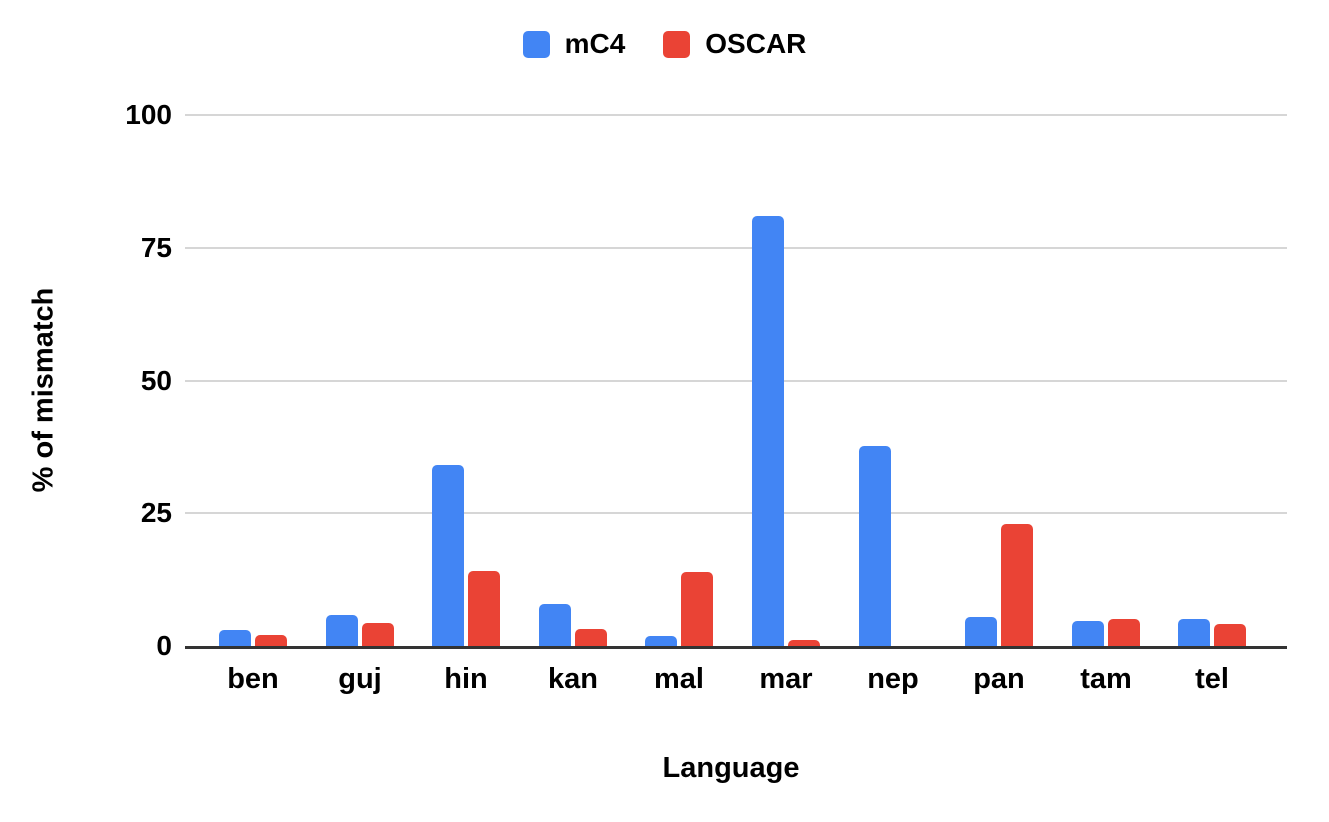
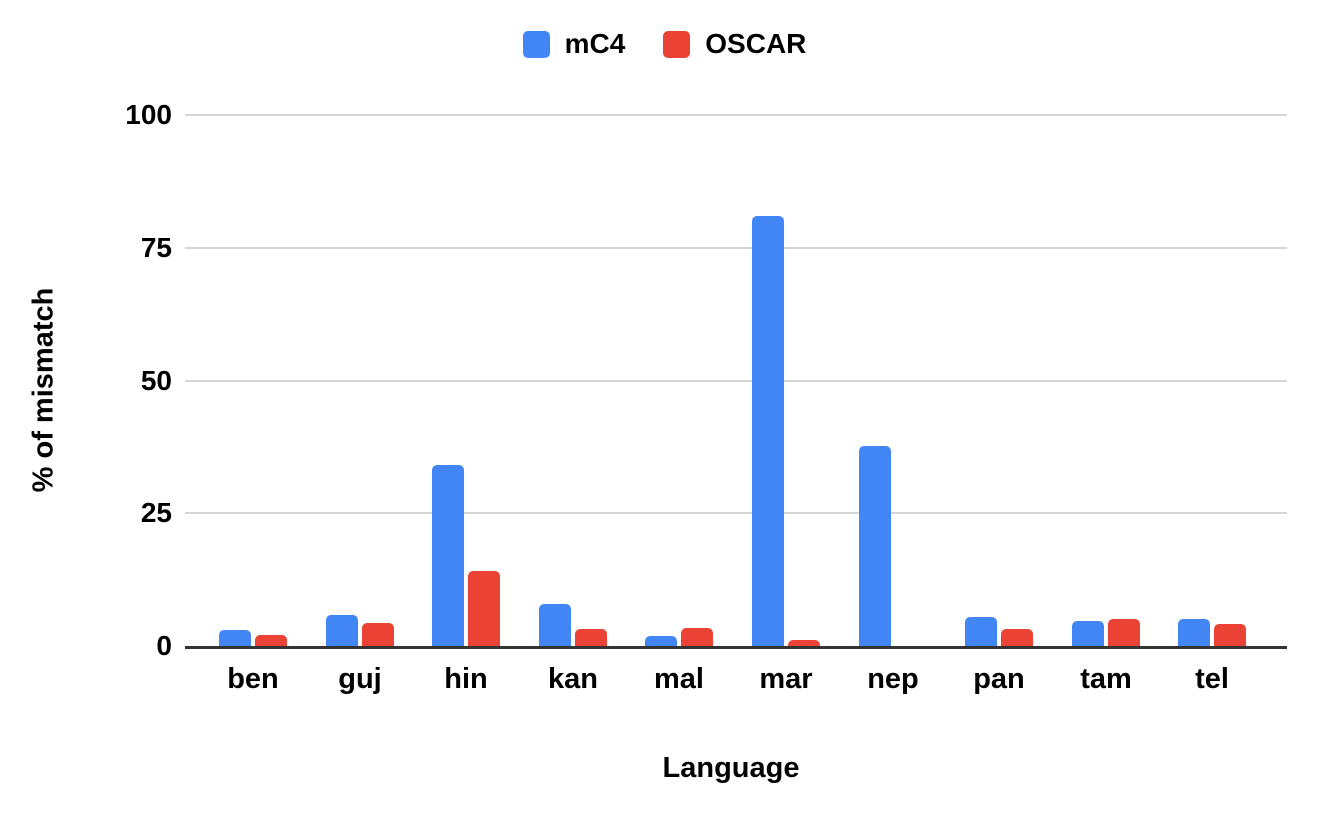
OSCAR/mal: 14 -> 3
OSCAR/pan: 23 -> 3
